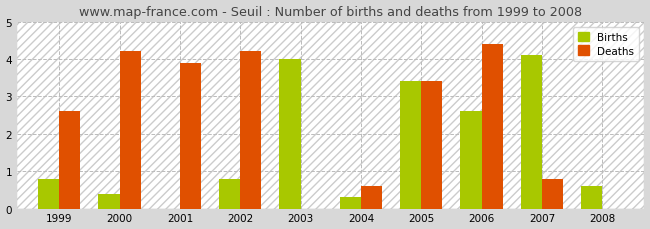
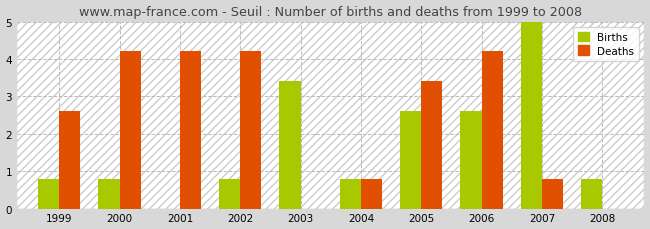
Births/2000: 0.4 -> 0.8
Deaths/2001: 3.9 -> 4.2
Births/2003: 4.0 -> 3.4
Births/2004: 0.3 -> 0.8
Deaths/2004: 0.6 -> 0.8
Births/2005: 3.4 -> 2.6
Deaths/2006: 4.4 -> 4.2
Births/2007: 4.1 -> 5.0
Births/2008: 0.6 -> 0.8
